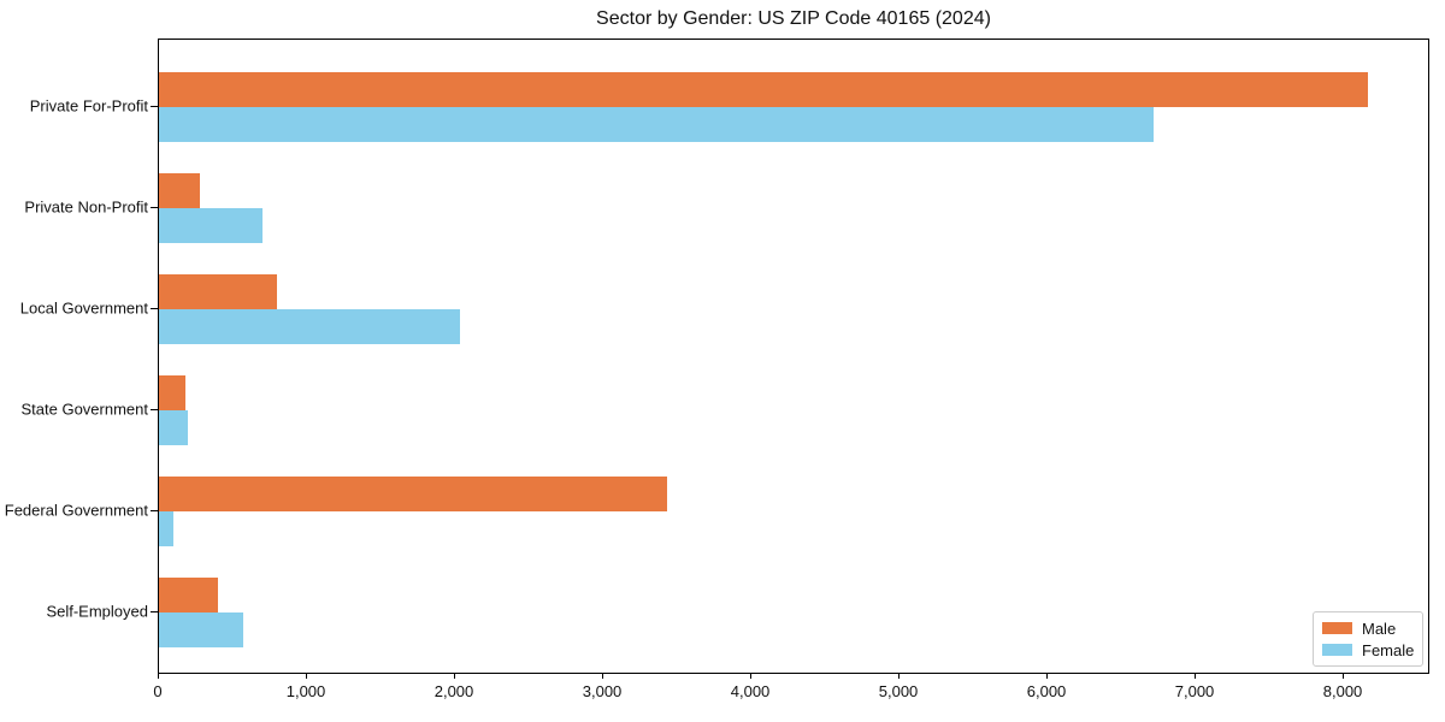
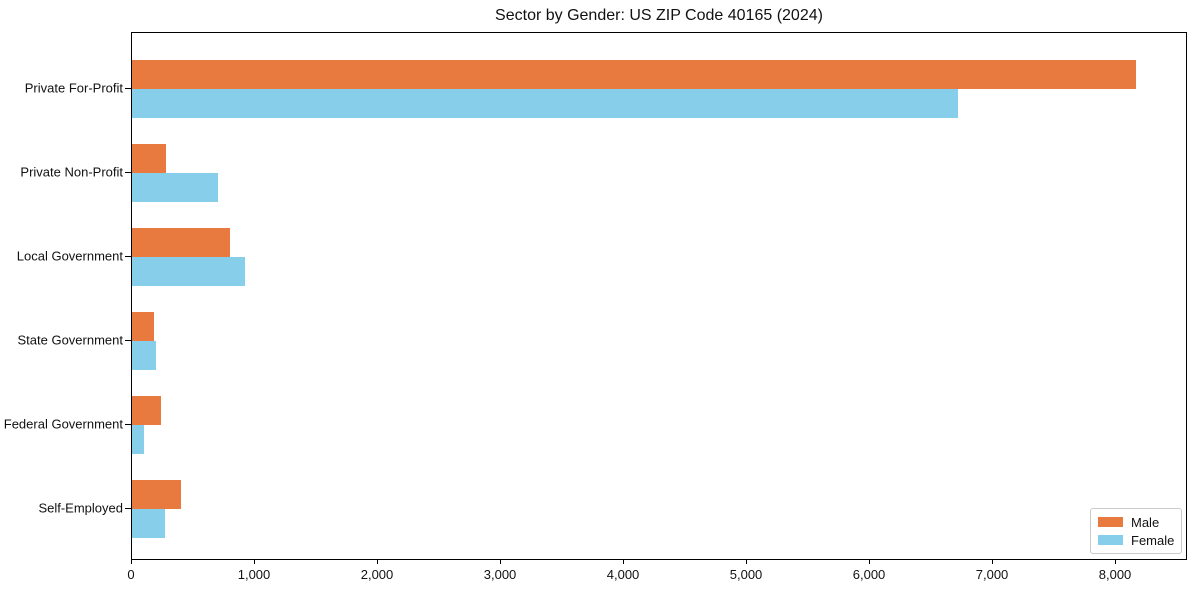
Female/Local Government: 2030 -> 920
Male/Federal Government: 3430 -> 240
Female/Self-Employed: 570 -> 260
